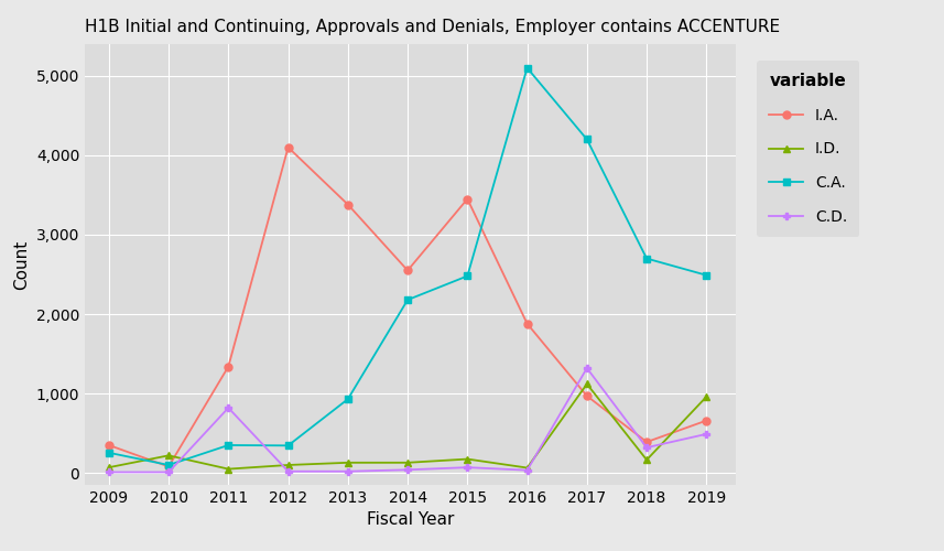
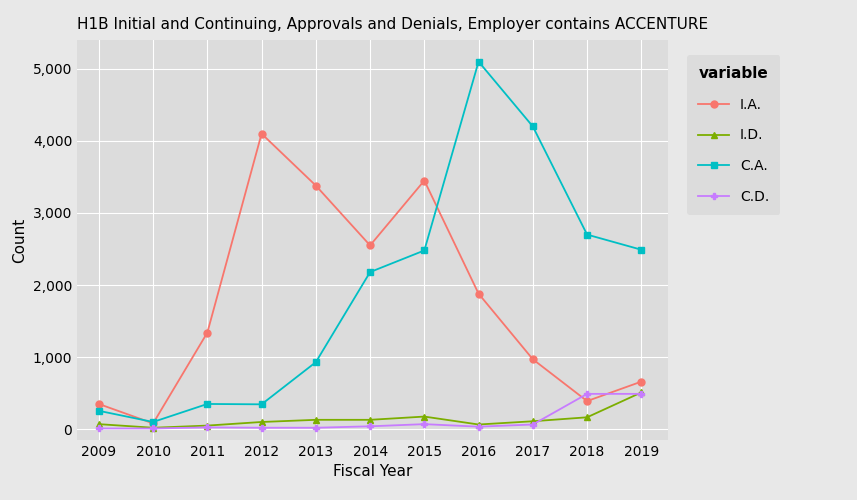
I.D./2010: 220 -> 20
C.D./2011: 820 -> 20
I.D./2017: 1,120 -> 110
C.D./2017: 1,320 -> 60
C.D./2018: 320 -> 490
I.D./2019: 960 -> 510
